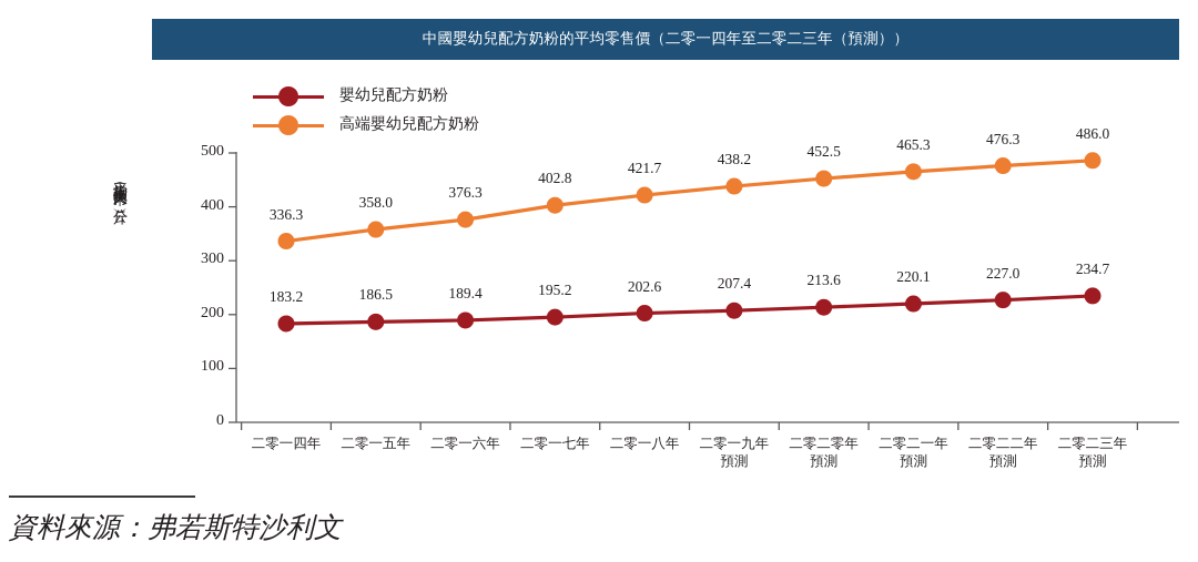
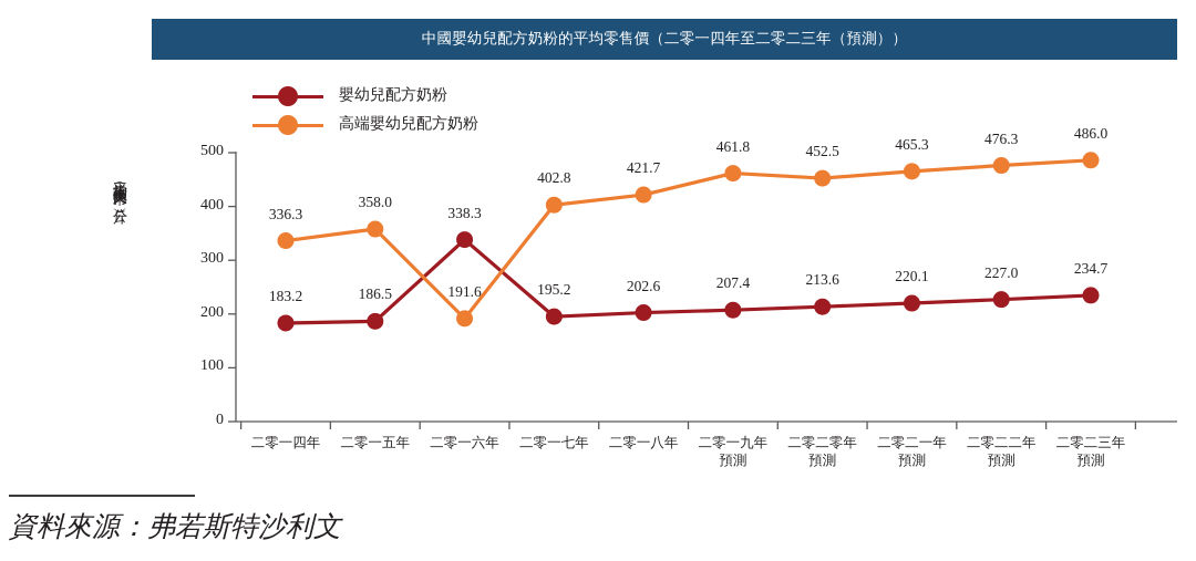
嬰幼兒配方奶粉/二零一六年: 189.4 -> 338.3
高端嬰幼兒配方奶粉/二零一六年: 376.3 -> 191.6
高端嬰幼兒配方奶粉/二零一九年: 438.2 -> 461.8
